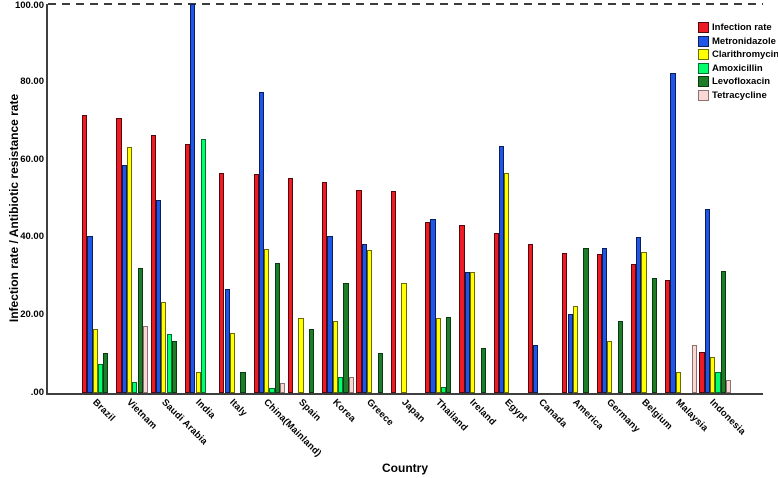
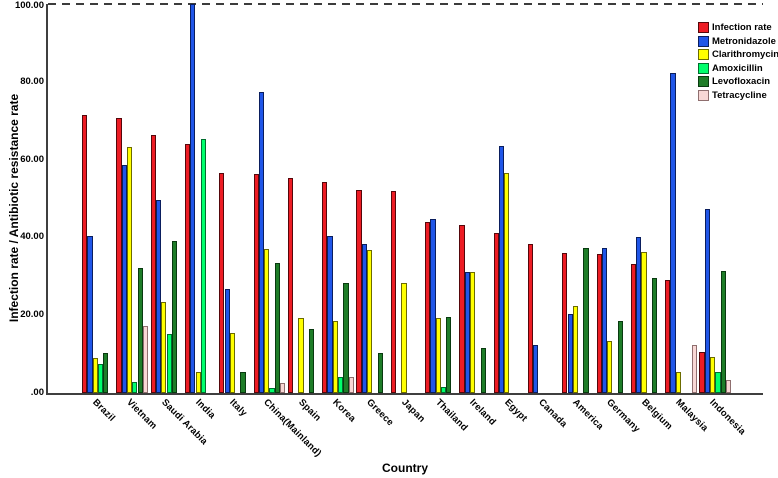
Clarithromycin/Brazil: 16 -> 9
Levofloxacin/Saudi Arabia: 14 -> 39
